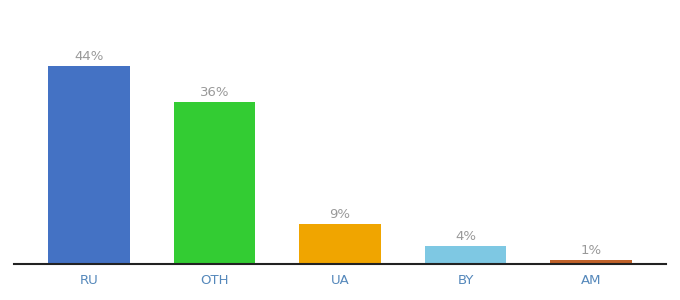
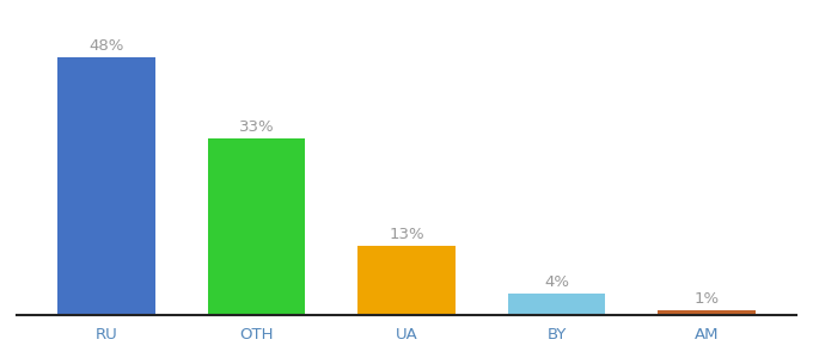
RU: 44% -> 48%
OTH: 36% -> 33%
UA: 9% -> 13%
